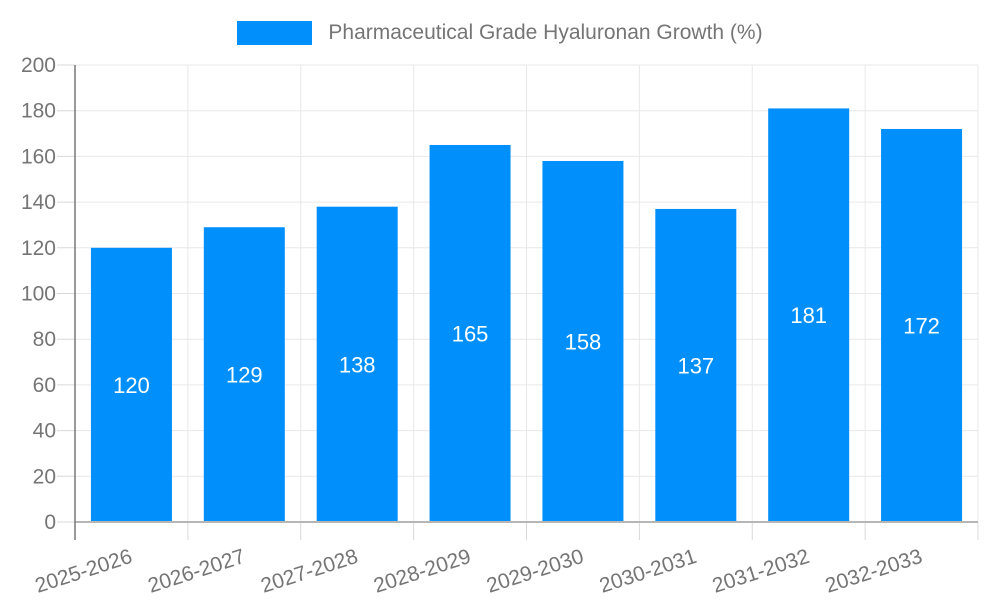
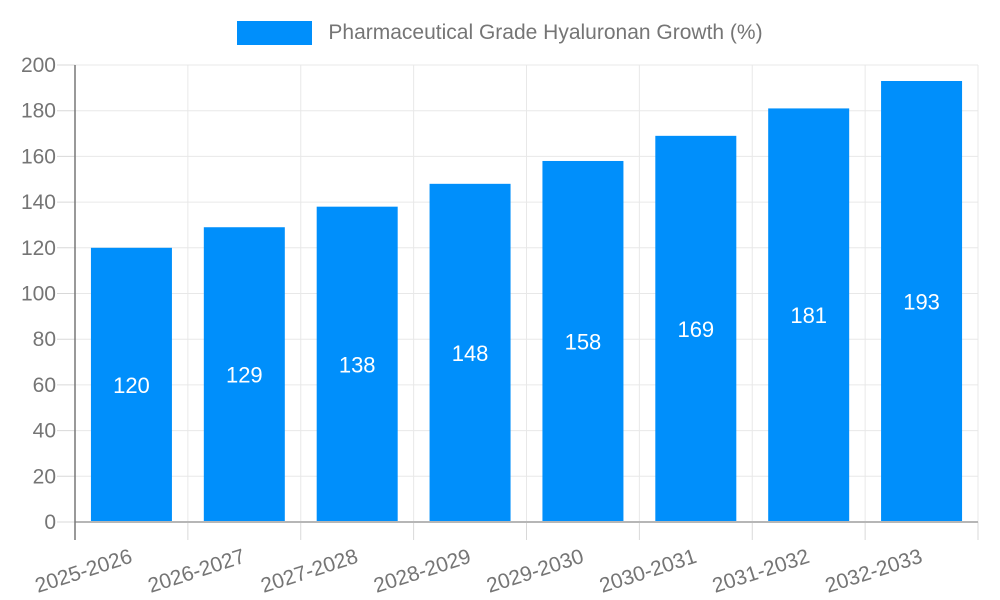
2028-2029: 165 -> 148
2030-2031: 137 -> 169
2032-2033: 172 -> 193
